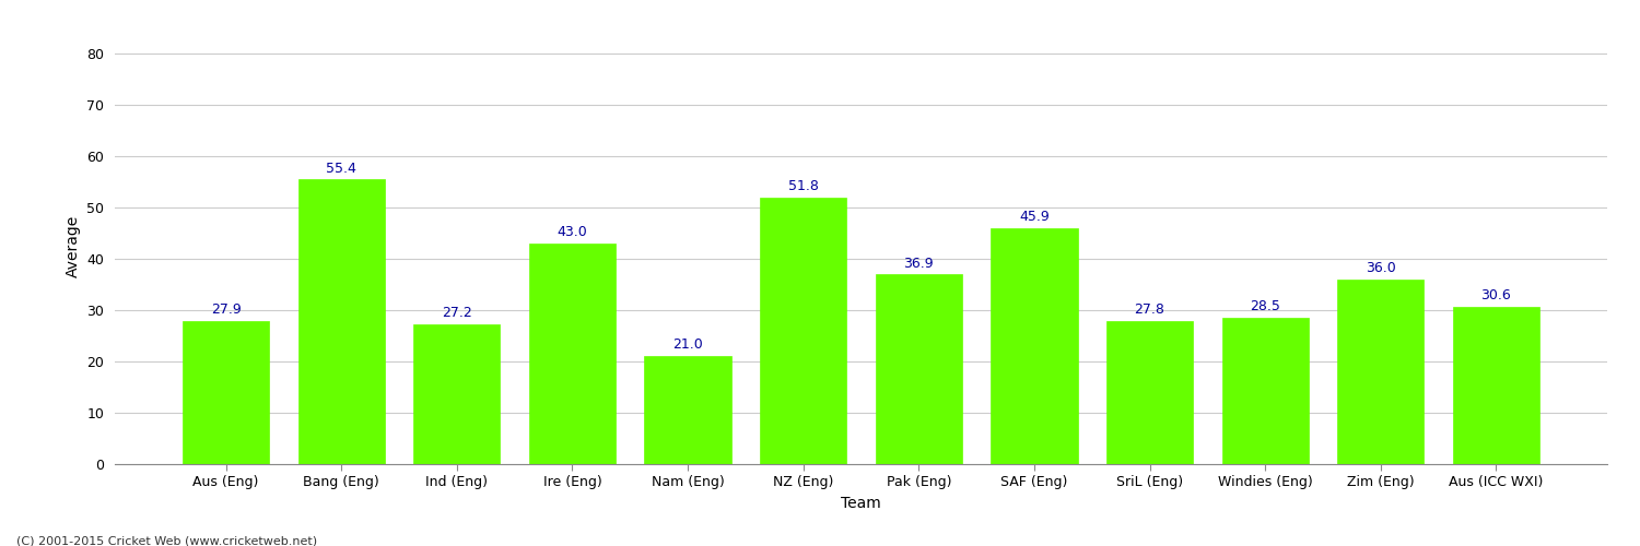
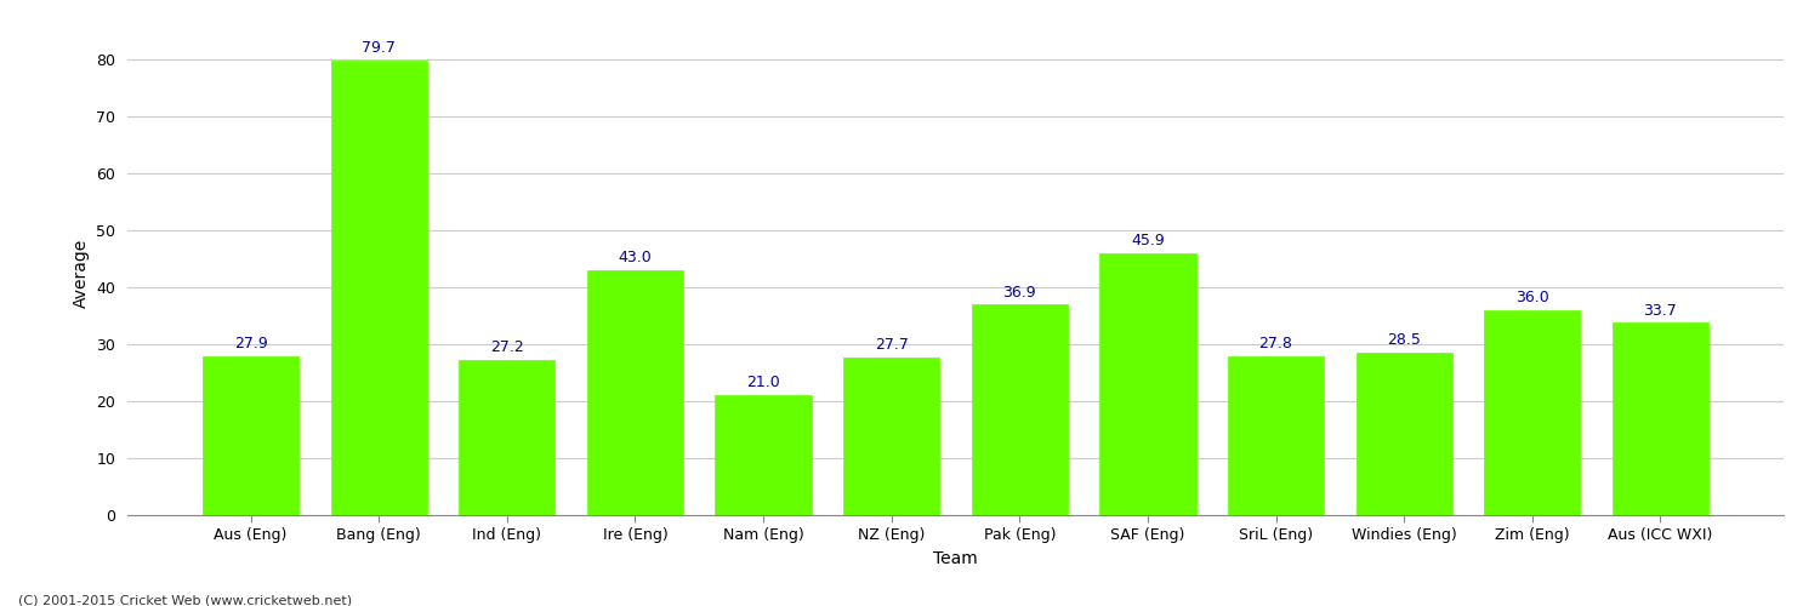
Bang (Eng): 55.4 -> 79.7
NZ (Eng): 51.8 -> 27.7
Aus (ICC WXI): 30.6 -> 33.7
